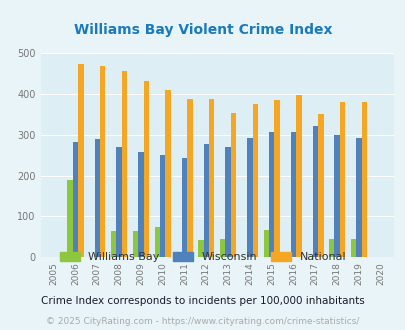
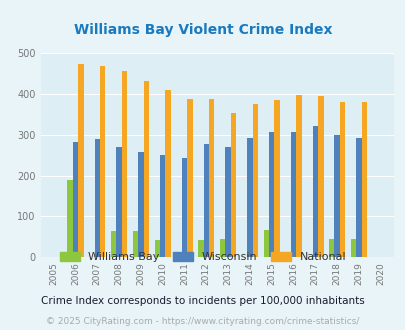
Williams Bay/2010: 75 -> 42
National/2017: 350 -> 394
